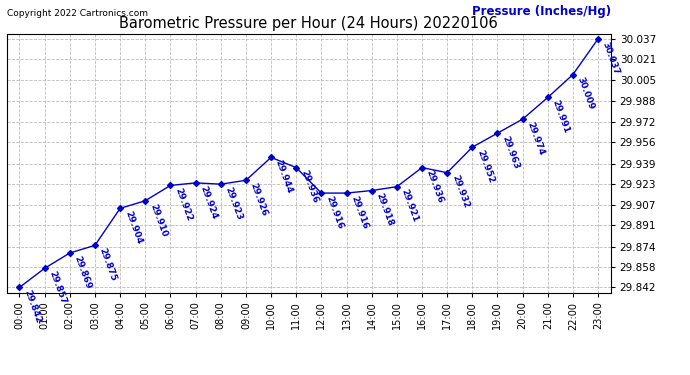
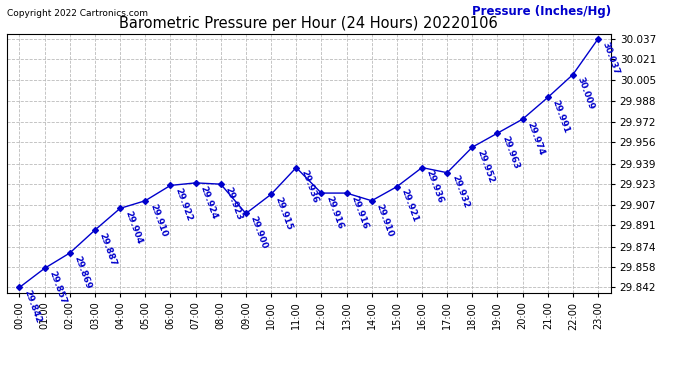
03:00: 29.875 -> 29.887
09:00: 29.926 -> 29.900
10:00: 29.944 -> 29.915
14:00: 29.918 -> 29.910
